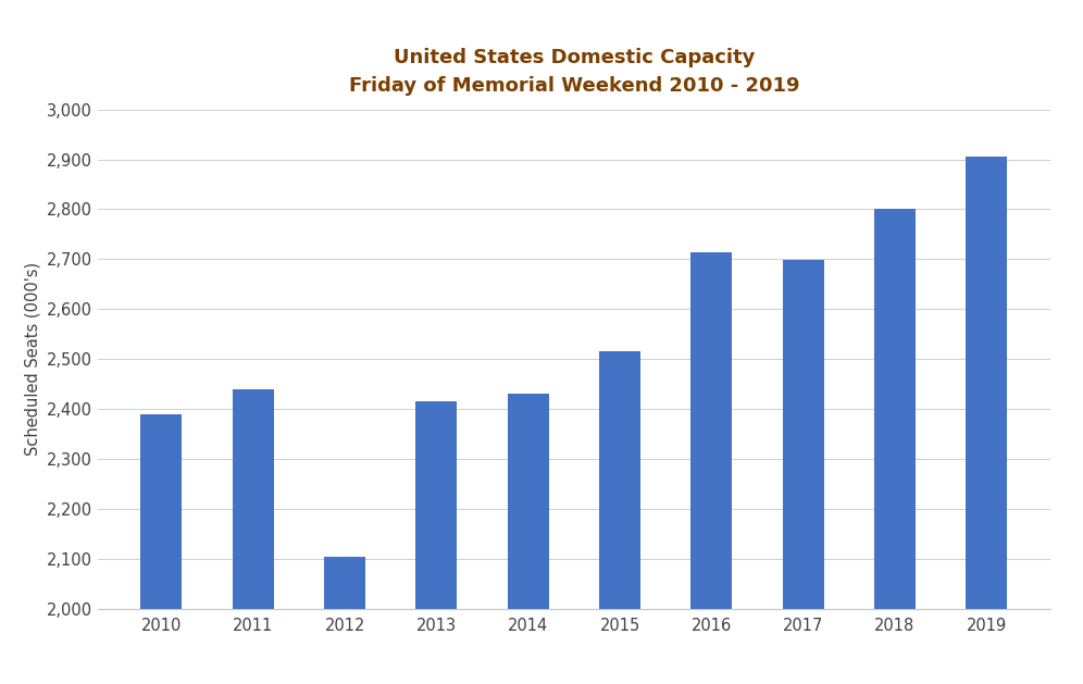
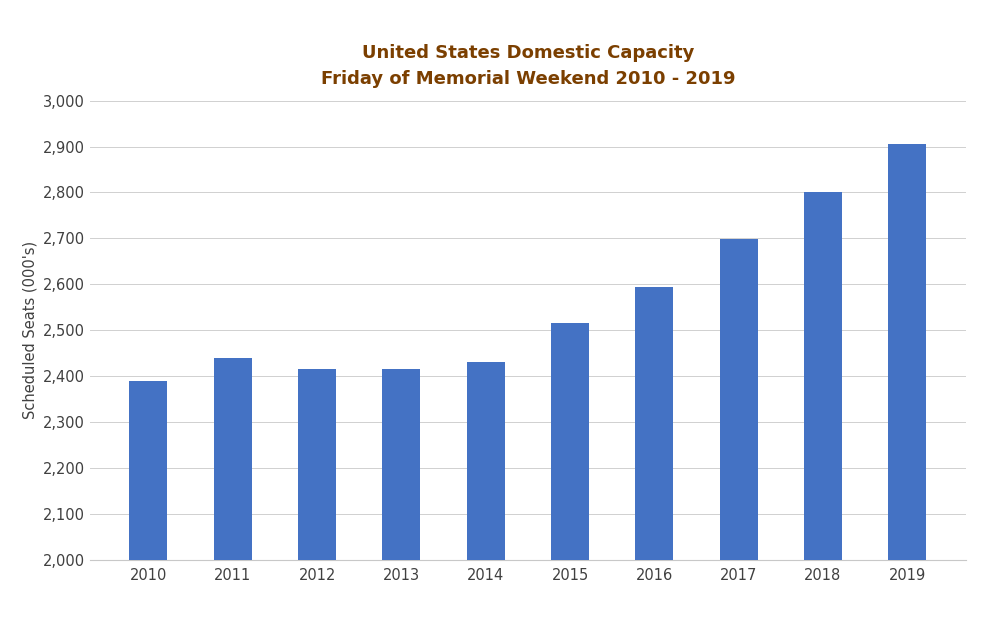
2012: 2,105 -> 2,415
2016: 2,715 -> 2,595
